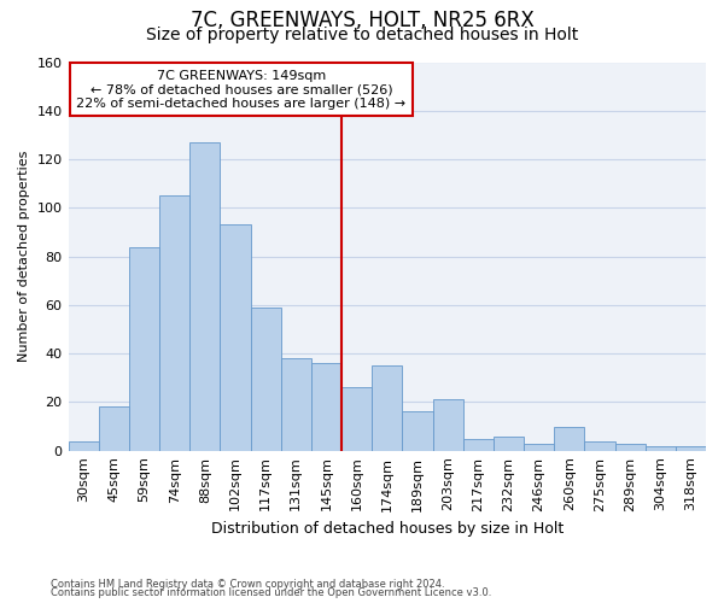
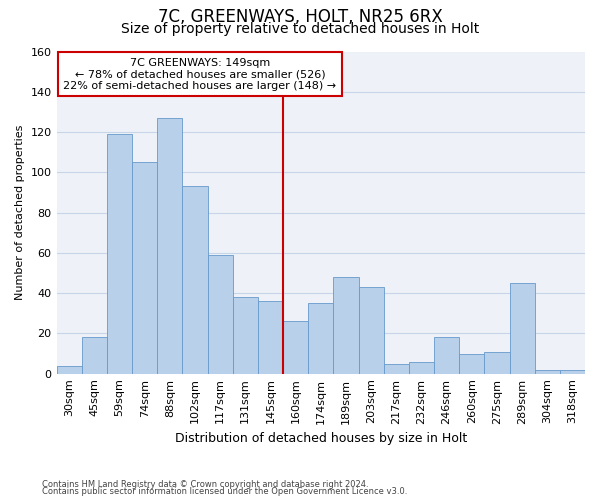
59sqm: 84 -> 119
189sqm: 16 -> 48
203sqm: 21 -> 43
246sqm: 3 -> 18
275sqm: 4 -> 11
289sqm: 3 -> 45
